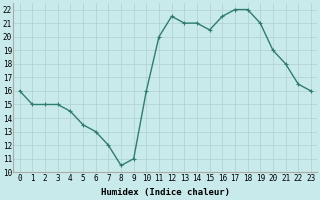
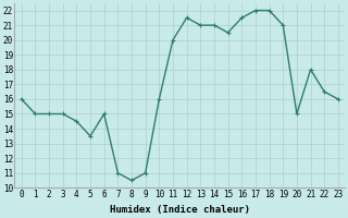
6: 13.0 -> 15.0
7: 12.0 -> 11.0
20: 19.0 -> 15.0
